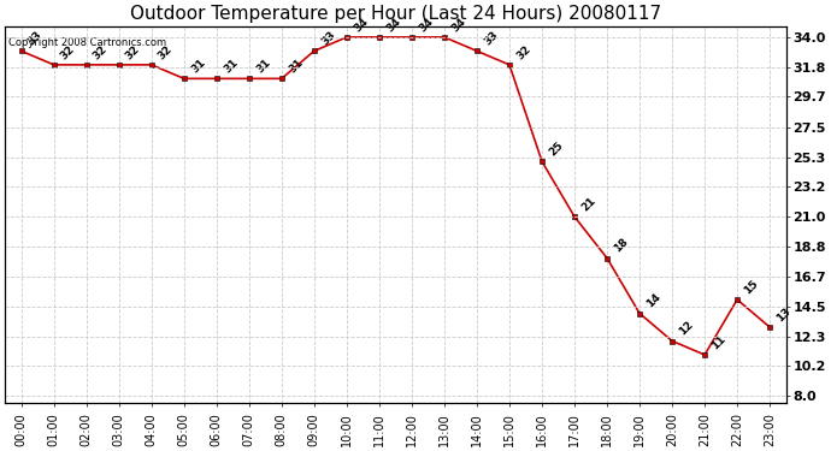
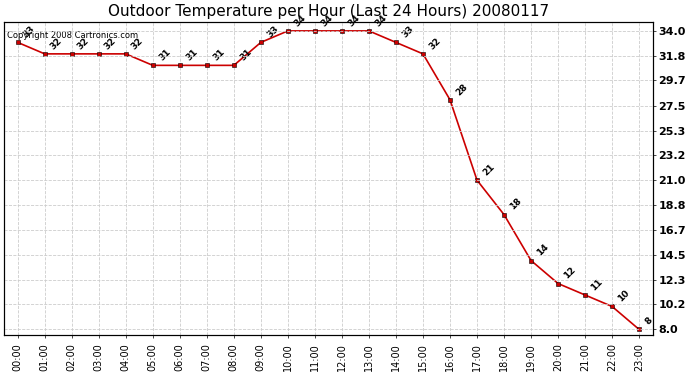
16:00: 25 -> 28
22:00: 15 -> 10
23:00: 13 -> 8
